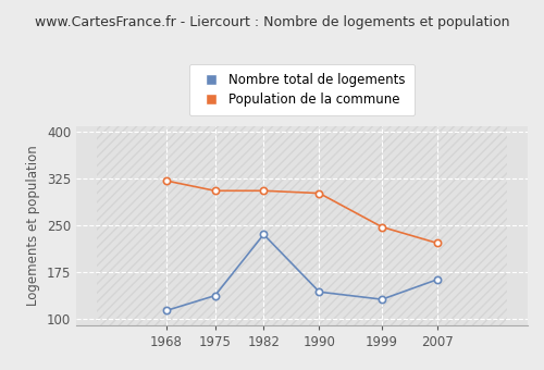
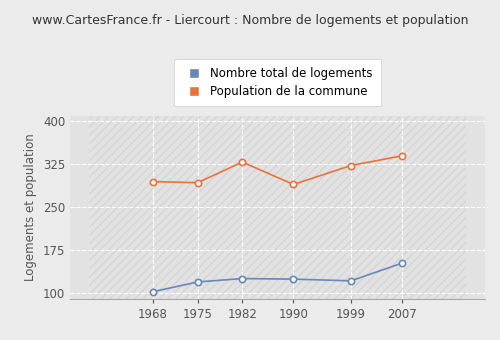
Nombre total de logements/1968: 114 -> 103
Population de la commune/1968: 322 -> 295
Nombre total de logements/1975: 138 -> 120
Population de la commune/1975: 306 -> 293
Nombre total de logements/1982: 236 -> 126
Population de la commune/1982: 306 -> 329
Nombre total de logements/1990: 144 -> 125
Population de la commune/1990: 302 -> 290
Nombre total de logements/1999: 132 -> 122
Population de la commune/1999: 248 -> 323
Nombre total de logements/2007: 164 -> 153
Population de la commune/2007: 222 -> 340
